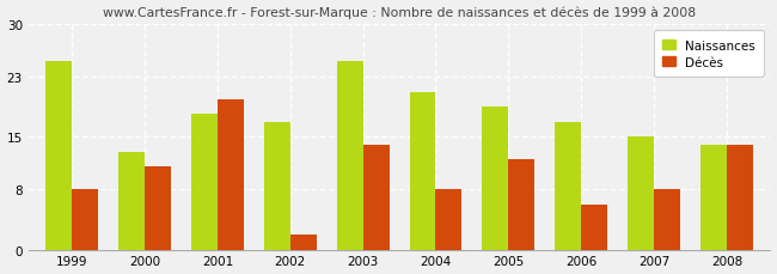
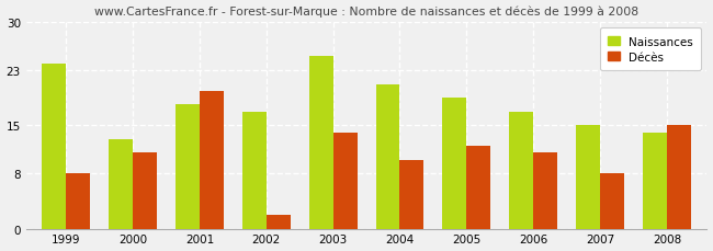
Naissances/1999: 25 -> 24
Décès/2004: 8 -> 10
Décès/2006: 6 -> 11
Décès/2008: 14 -> 15
